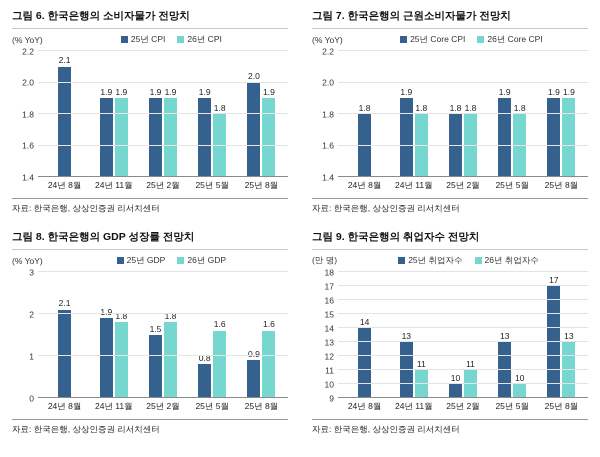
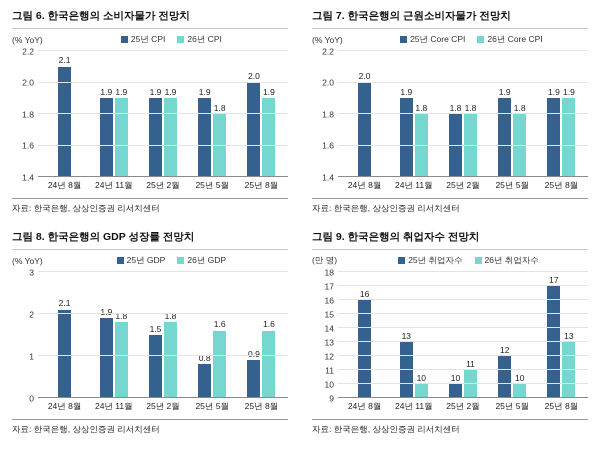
그림 7. 한국은행의 근원소비자물가 전망치/25년 Core CPI/24년 8월: 1.8 -> 2.0
그림 9. 한국은행의 취업자수 전망치/25년 취업자수/24년 8월: 14 -> 16
그림 9. 한국은행의 취업자수 전망치/26년 취업자수/24년 11월: 11 -> 10
그림 9. 한국은행의 취업자수 전망치/25년 취업자수/25년 5월: 13 -> 12
